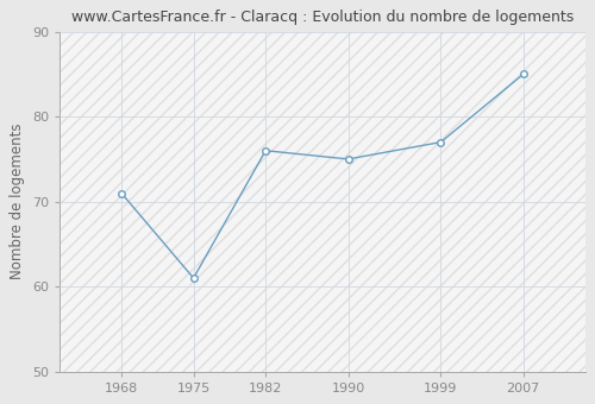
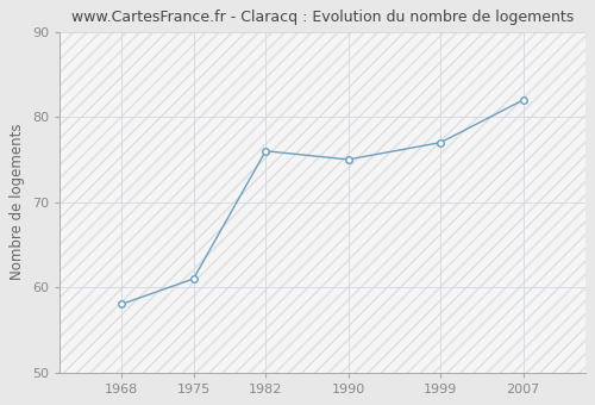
1968: 71 -> 58
2007: 85 -> 82
